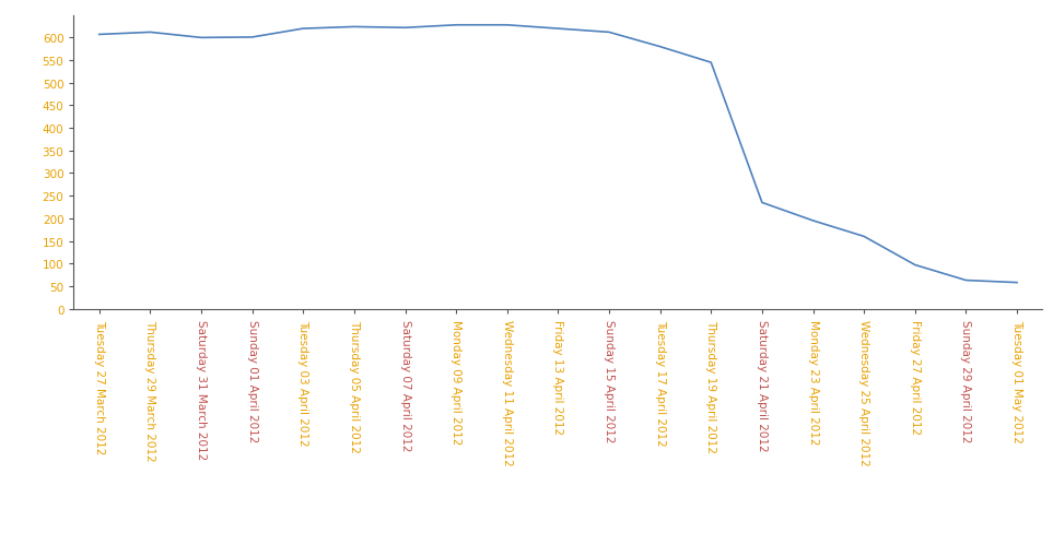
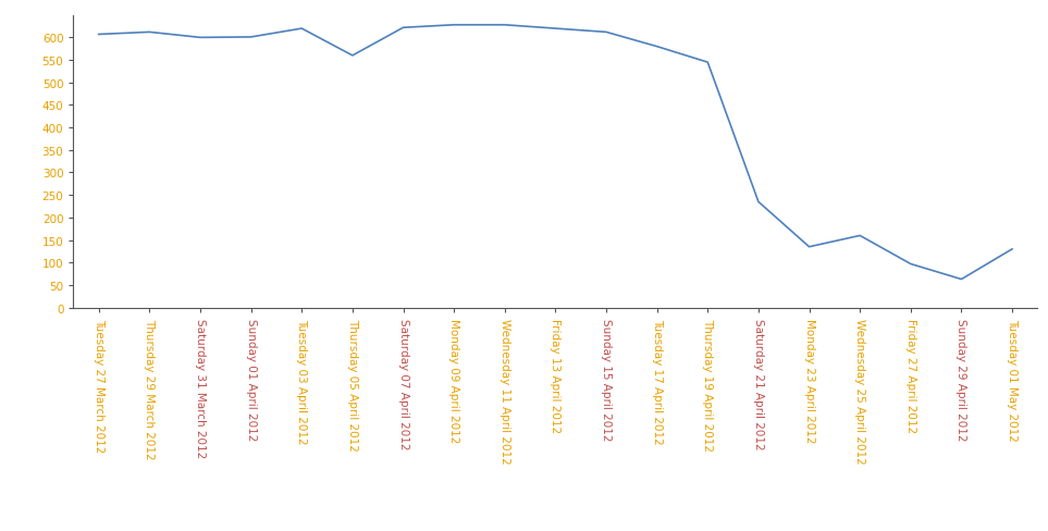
Thursday 05 April 2012: 624 -> 560
Monday 23 April 2012: 195 -> 135
Tuesday 01 May 2012: 58 -> 130
